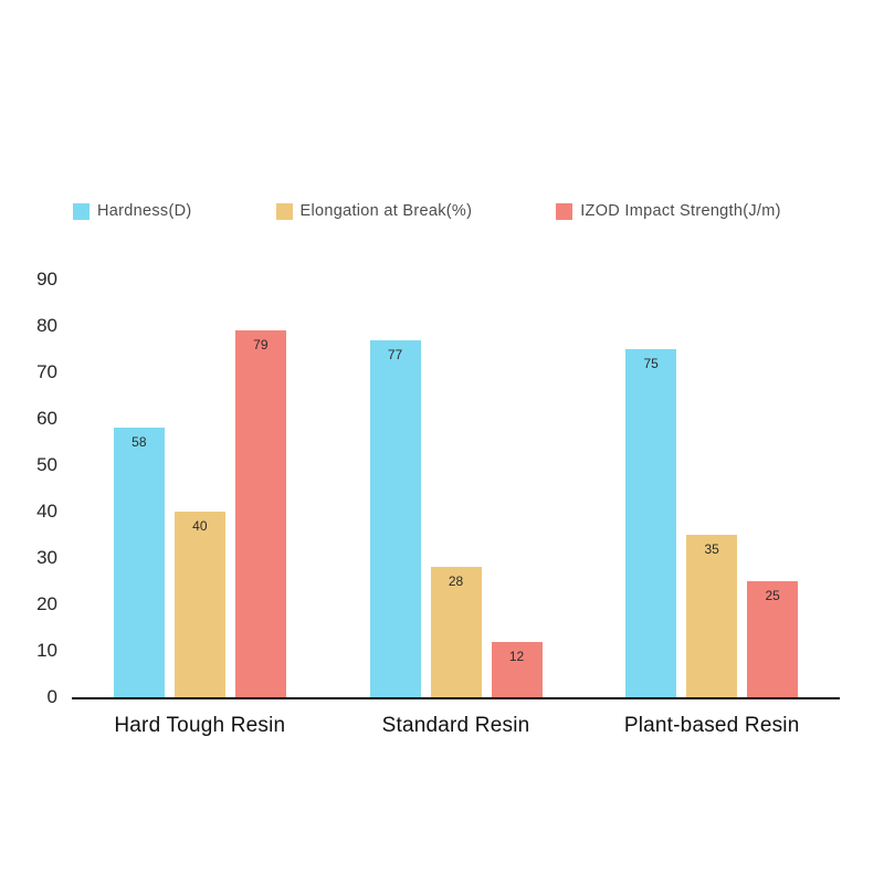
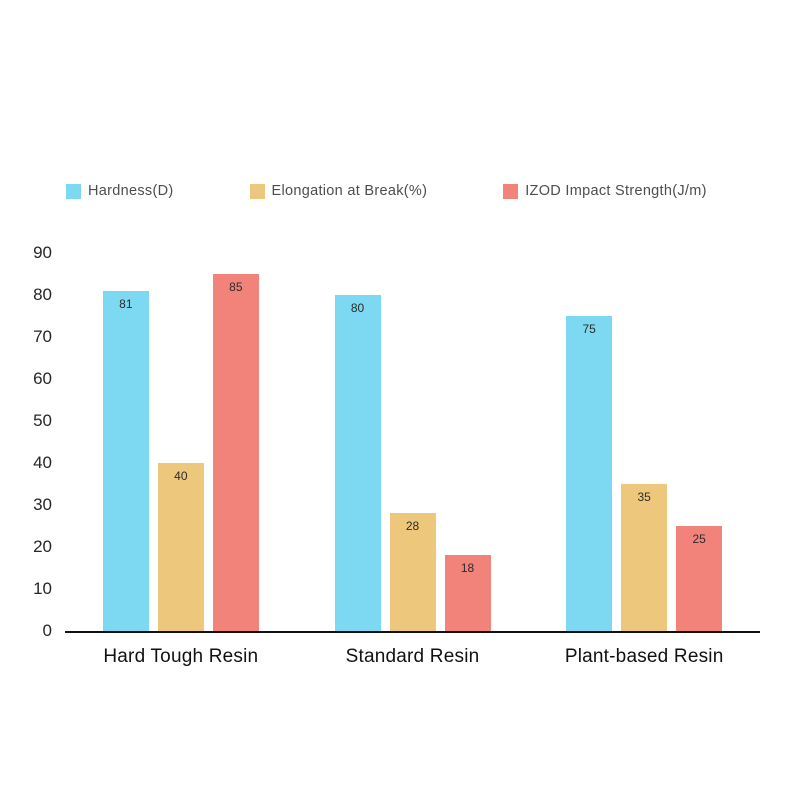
Hardness(D)/Hard Tough Resin: 58 -> 81
IZOD Impact Strength(J/m)/Hard Tough Resin: 79 -> 85
Hardness(D)/Standard Resin: 77 -> 80
IZOD Impact Strength(J/m)/Standard Resin: 12 -> 18
